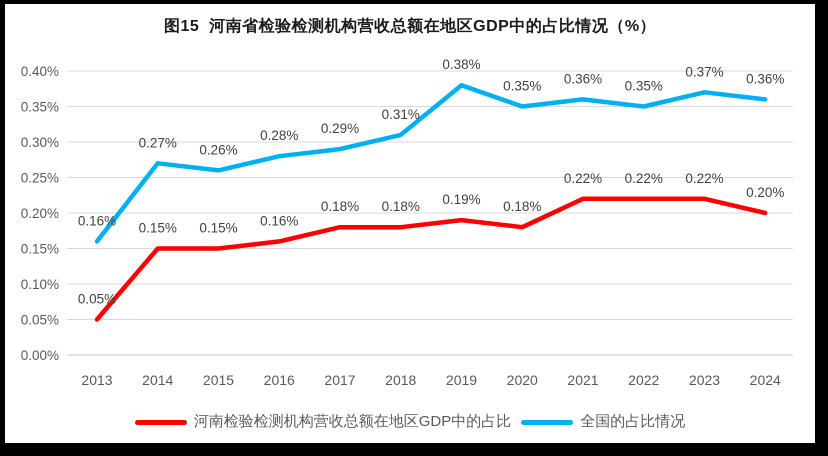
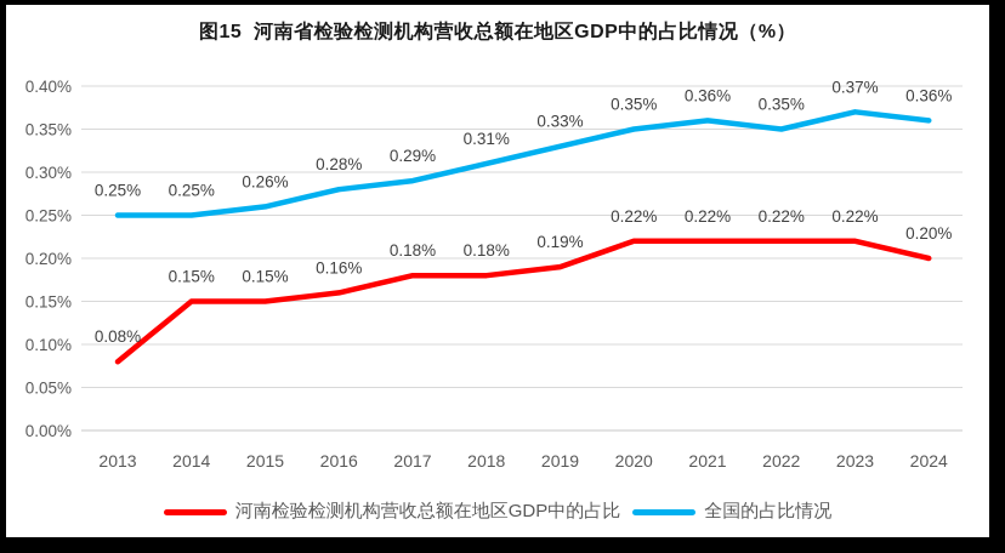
河南检验检测机构营收总额在地区GDP中的占比/2013: 0.05% -> 0.08%
全国的占比情况/2013: 0.16% -> 0.25%
全国的占比情况/2014: 0.27% -> 0.25%
全国的占比情况/2019: 0.38% -> 0.33%
河南检验检测机构营收总额在地区GDP中的占比/2020: 0.18% -> 0.22%
